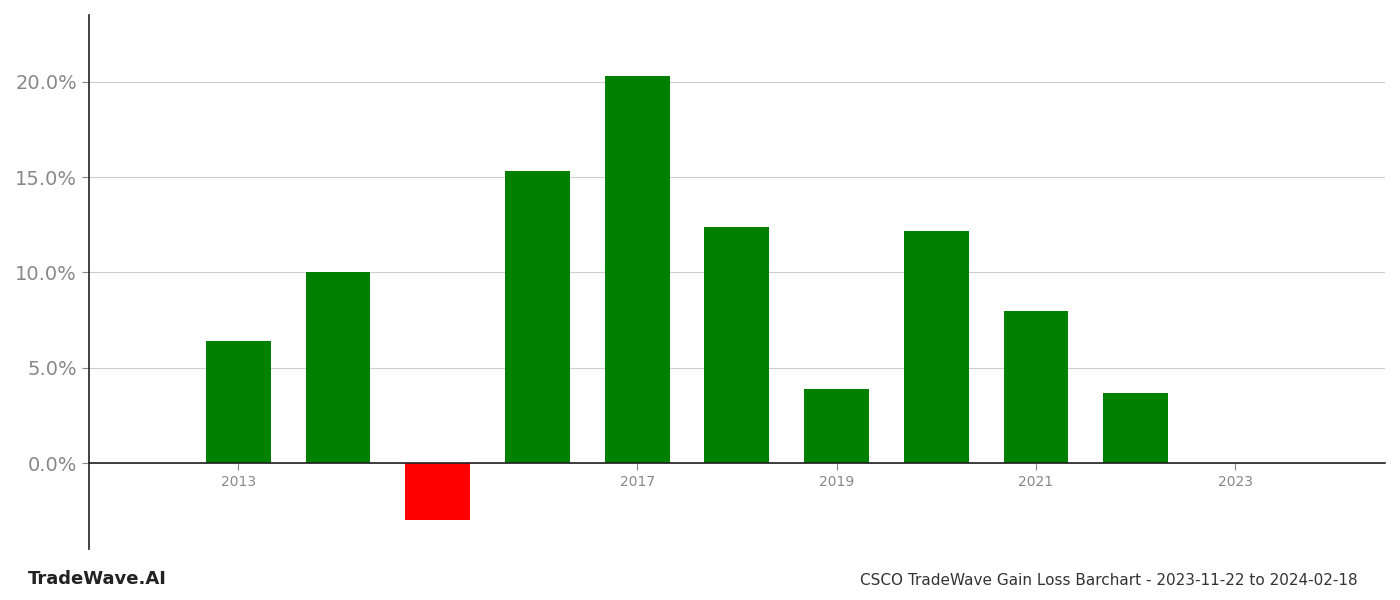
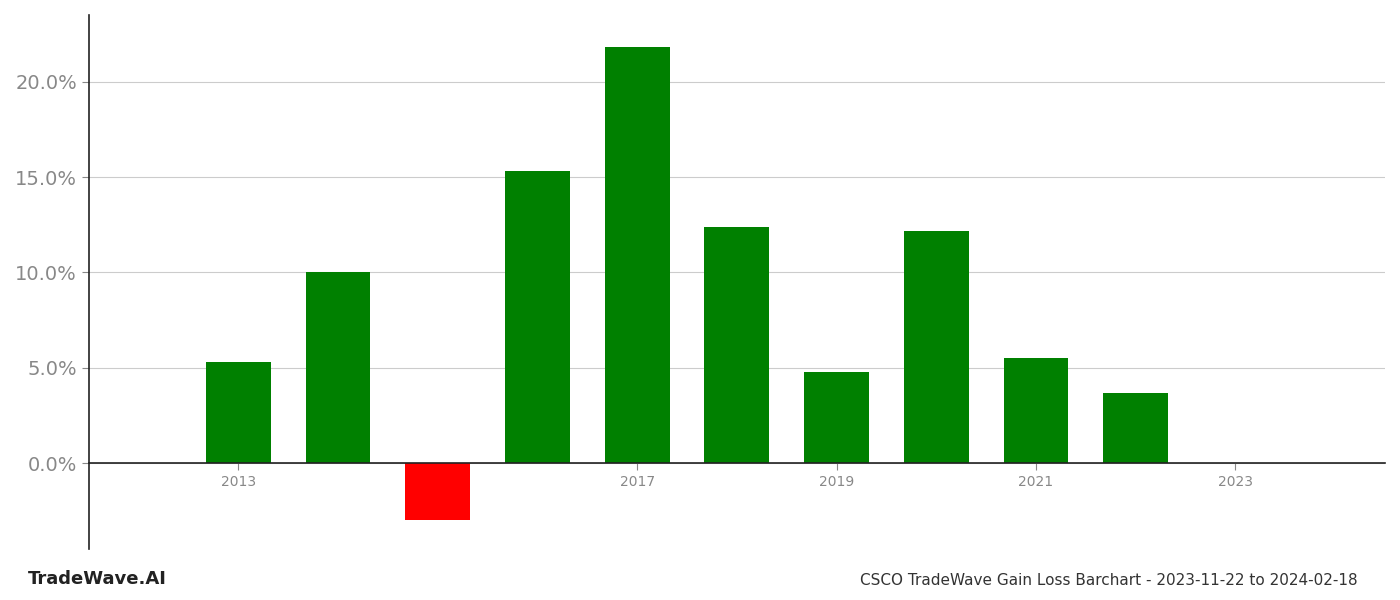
2013: 6.4% -> 5.3%
2017: 20.3% -> 21.8%
2019: 3.9% -> 4.8%
2021: 8.0% -> 5.5%
